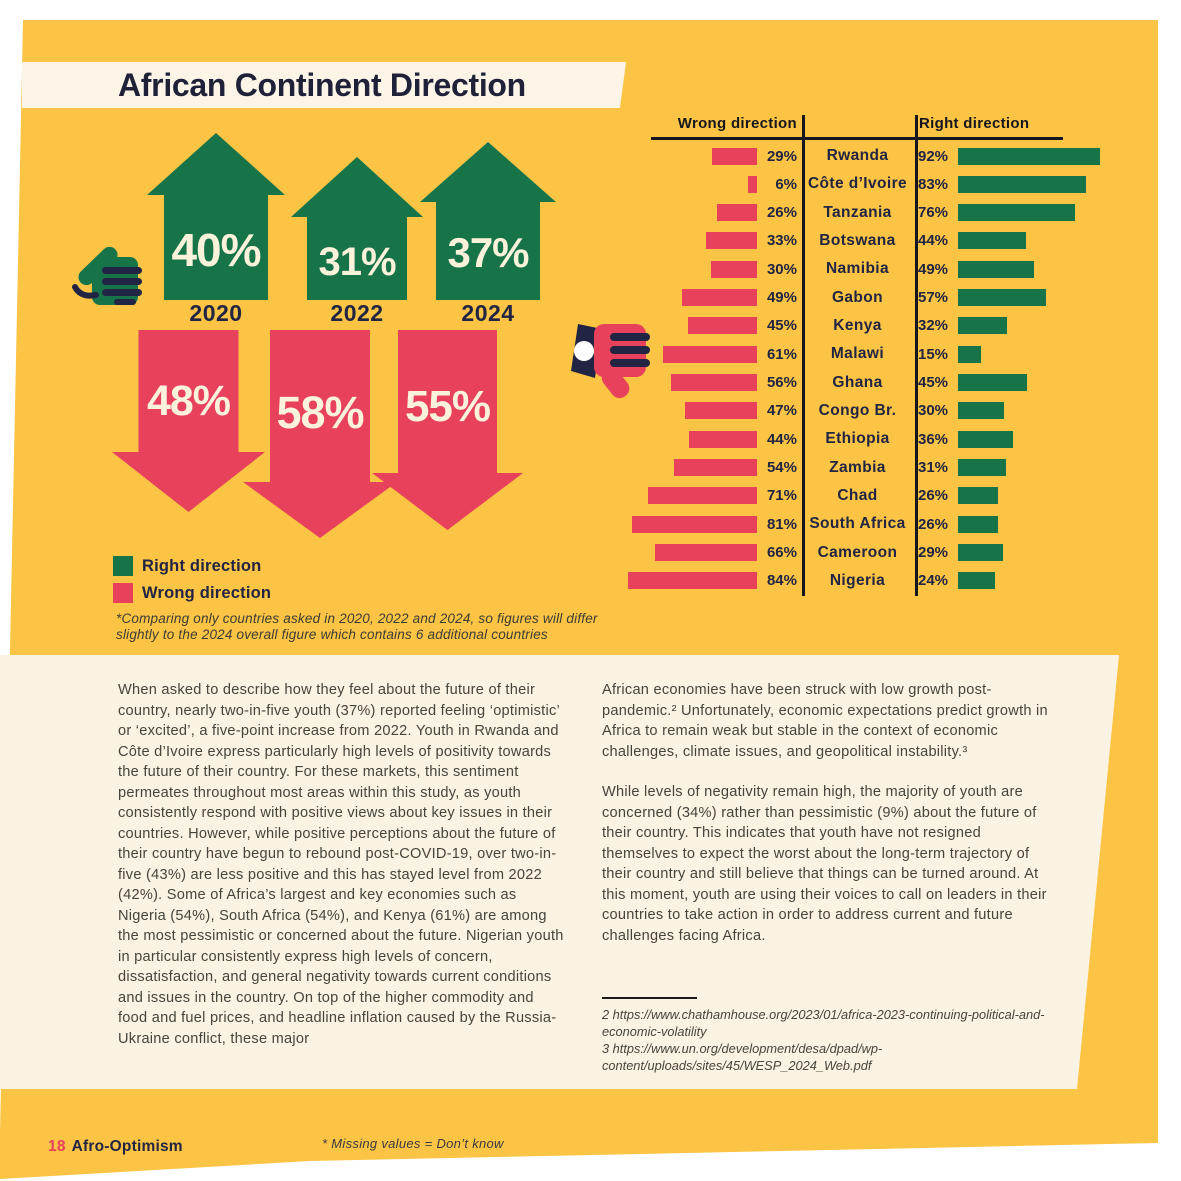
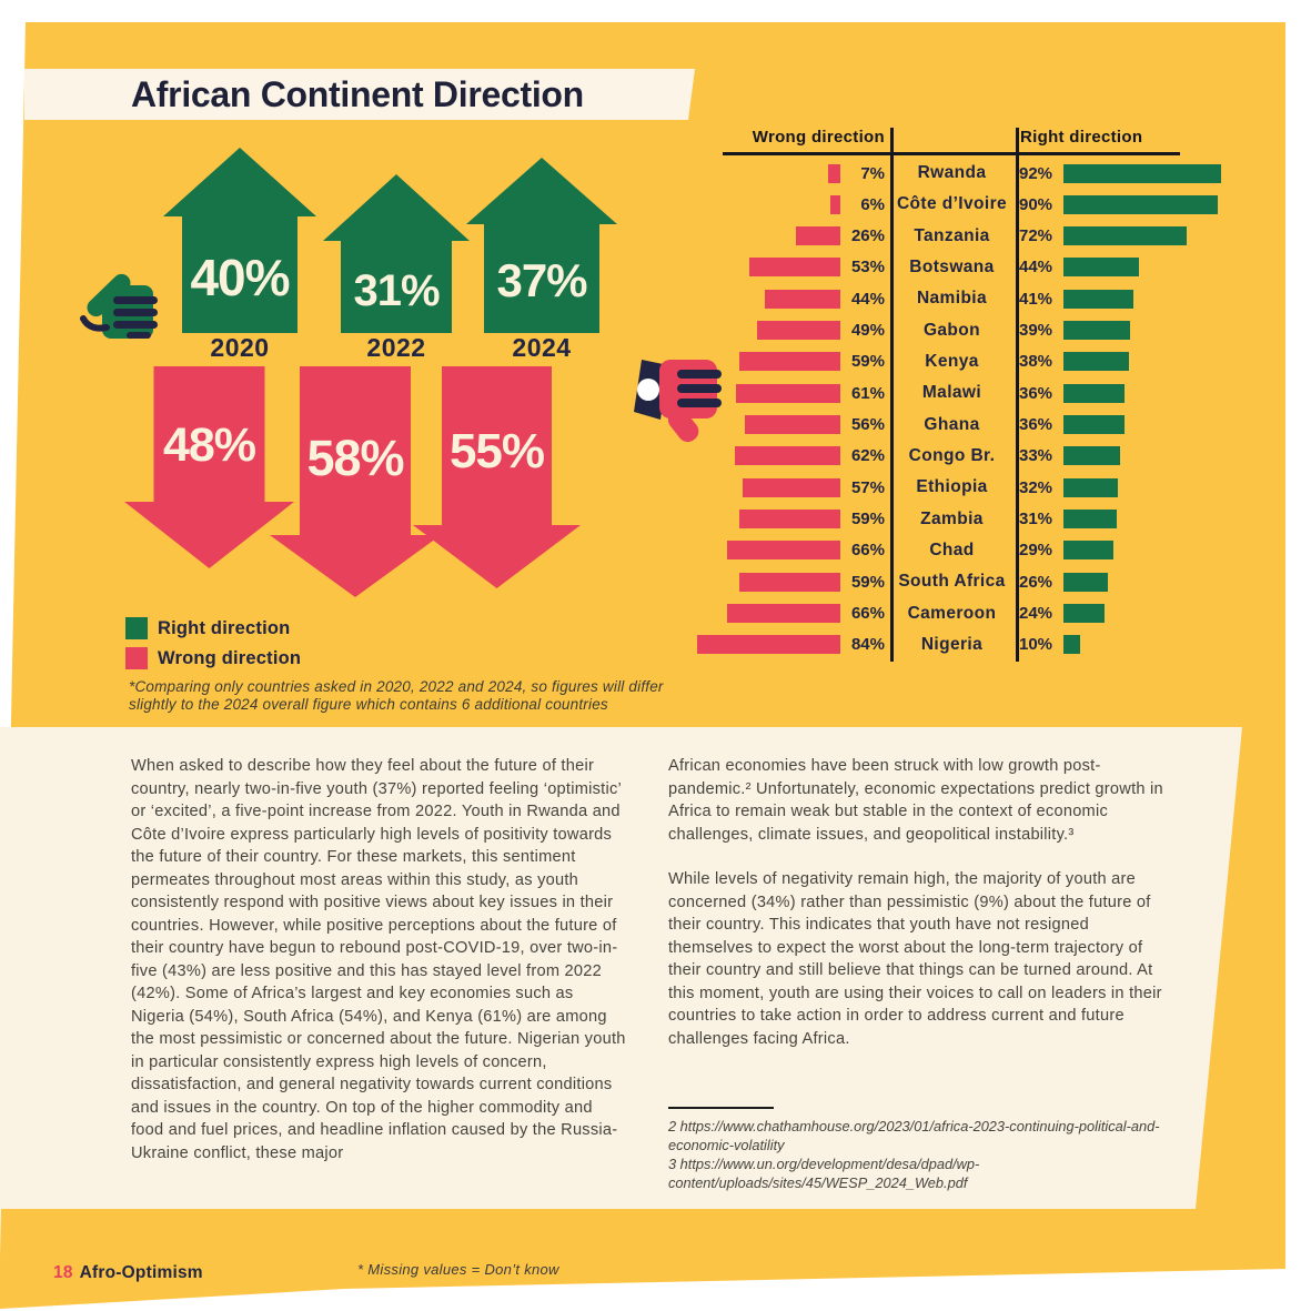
Wrong direction/Rwanda: 29% -> 7%
Right direction/Côte d’Ivoire: 83% -> 90%
Right direction/Tanzania: 76% -> 72%
Wrong direction/Botswana: 33% -> 53%
Wrong direction/Namibia: 30% -> 44%
Right direction/Namibia: 49% -> 41%
Right direction/Gabon: 57% -> 39%
Wrong direction/Kenya: 45% -> 59%
Right direction/Kenya: 32% -> 38%
Right direction/Malawi: 15% -> 36%
Right direction/Ghana: 45% -> 36%
Wrong direction/Congo Br.: 47% -> 62%
Right direction/Congo Br.: 30% -> 33%
Wrong direction/Ethiopia: 44% -> 57%
Right direction/Ethiopia: 36% -> 32%
Wrong direction/Zambia: 54% -> 59%
Wrong direction/Chad: 71% -> 66%
Right direction/Chad: 26% -> 29%
Wrong direction/South Africa: 81% -> 59%
Right direction/Cameroon: 29% -> 24%
Right direction/Nigeria: 24% -> 10%
